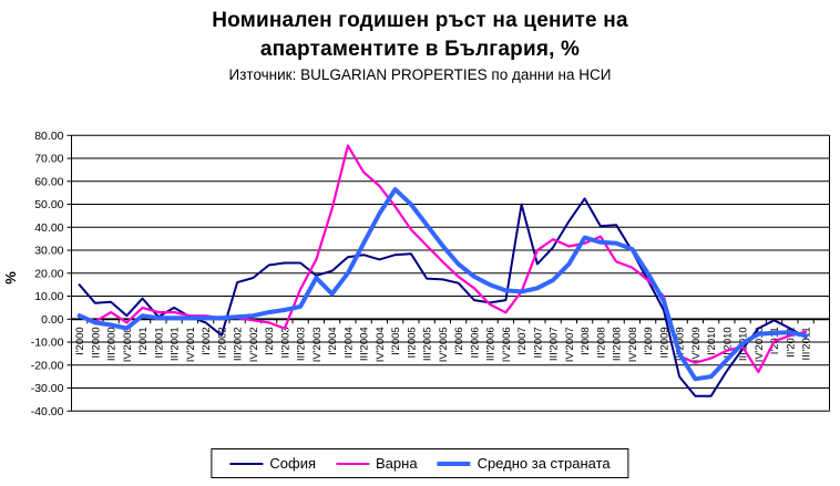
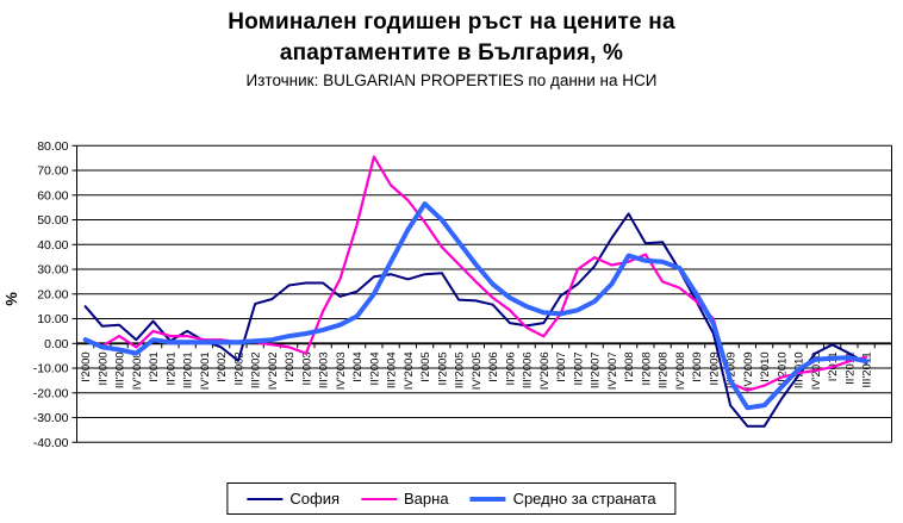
Средно за страната/IV'2003: 18 -> 8
София/I'2007: 50 -> 19
Варна/IV'2010: -23 -> -11
